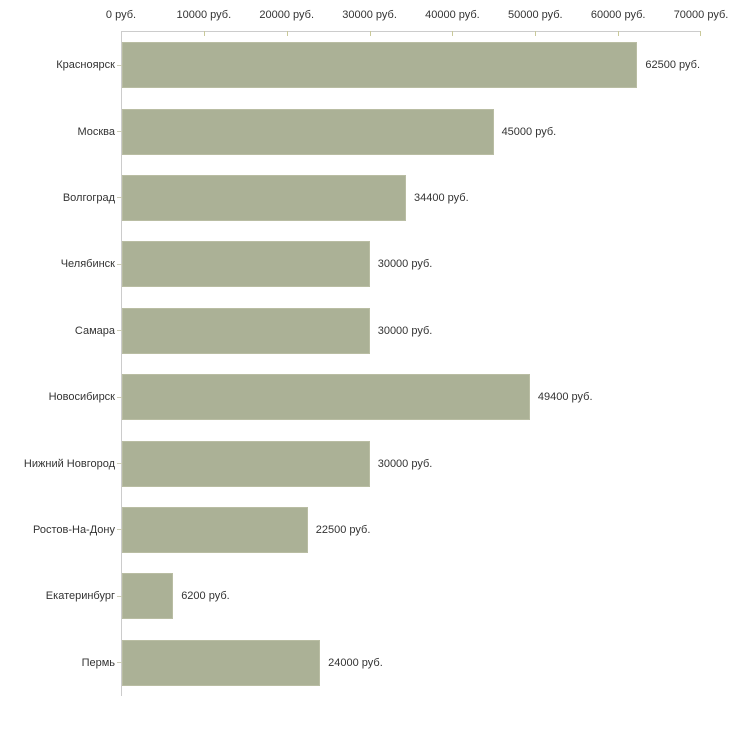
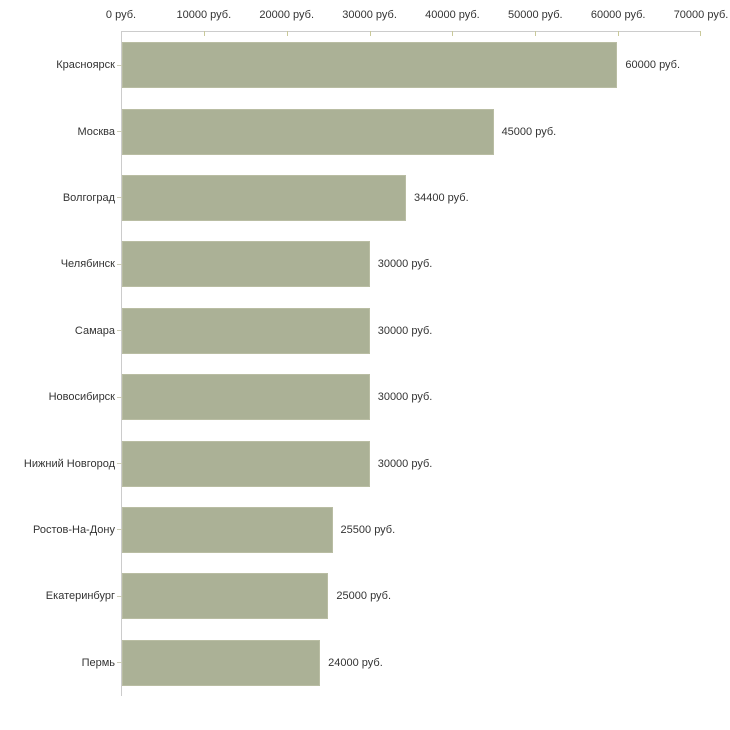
Красноярск: 62500 -> 60000
Новосибирск: 49400 -> 30000
Ростов-На-Дону: 22500 -> 25500
Екатеринбург: 6200 -> 25000
